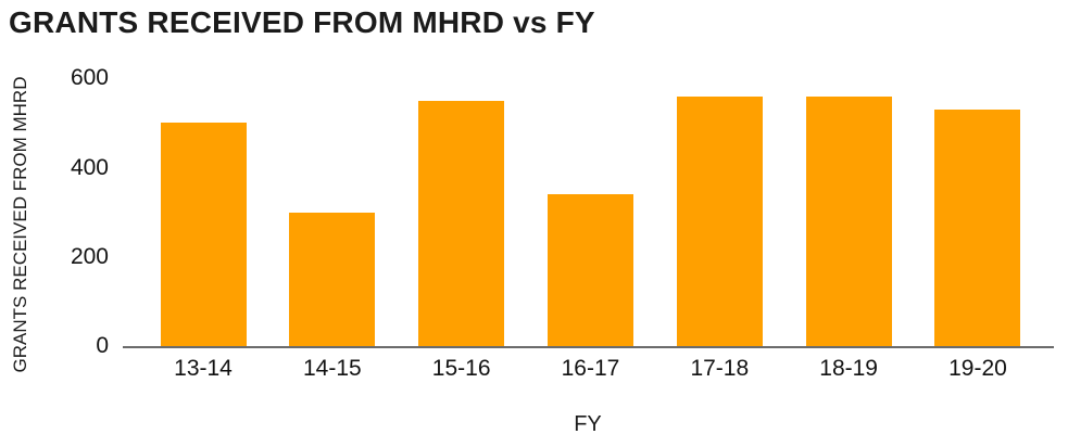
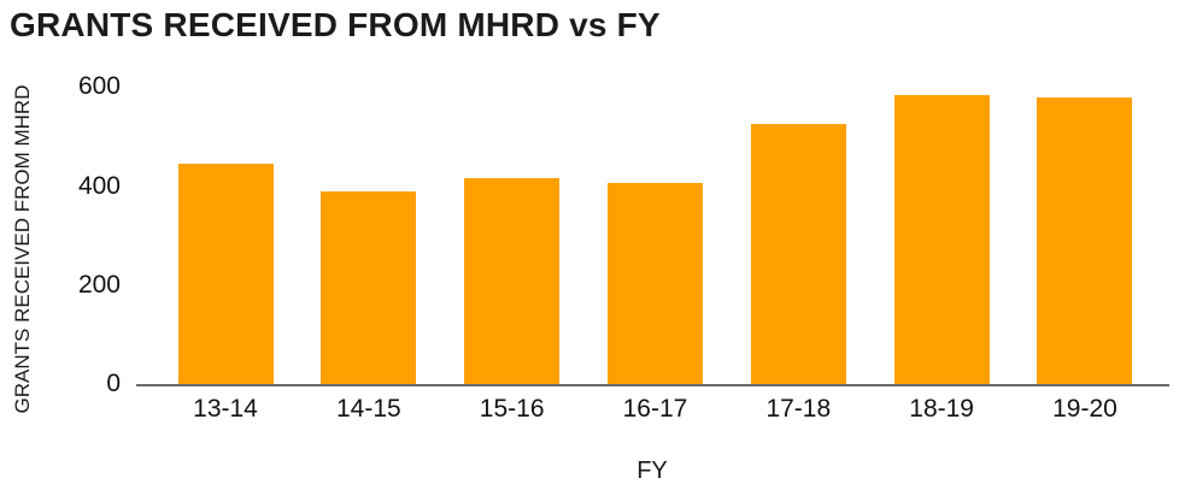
13-14: 500 -> 440
14-15: 300 -> 390
15-16: 550 -> 420
16-17: 340 -> 410
17-18: 560 -> 530
18-19: 560 -> 580
19-20: 530 -> 580
